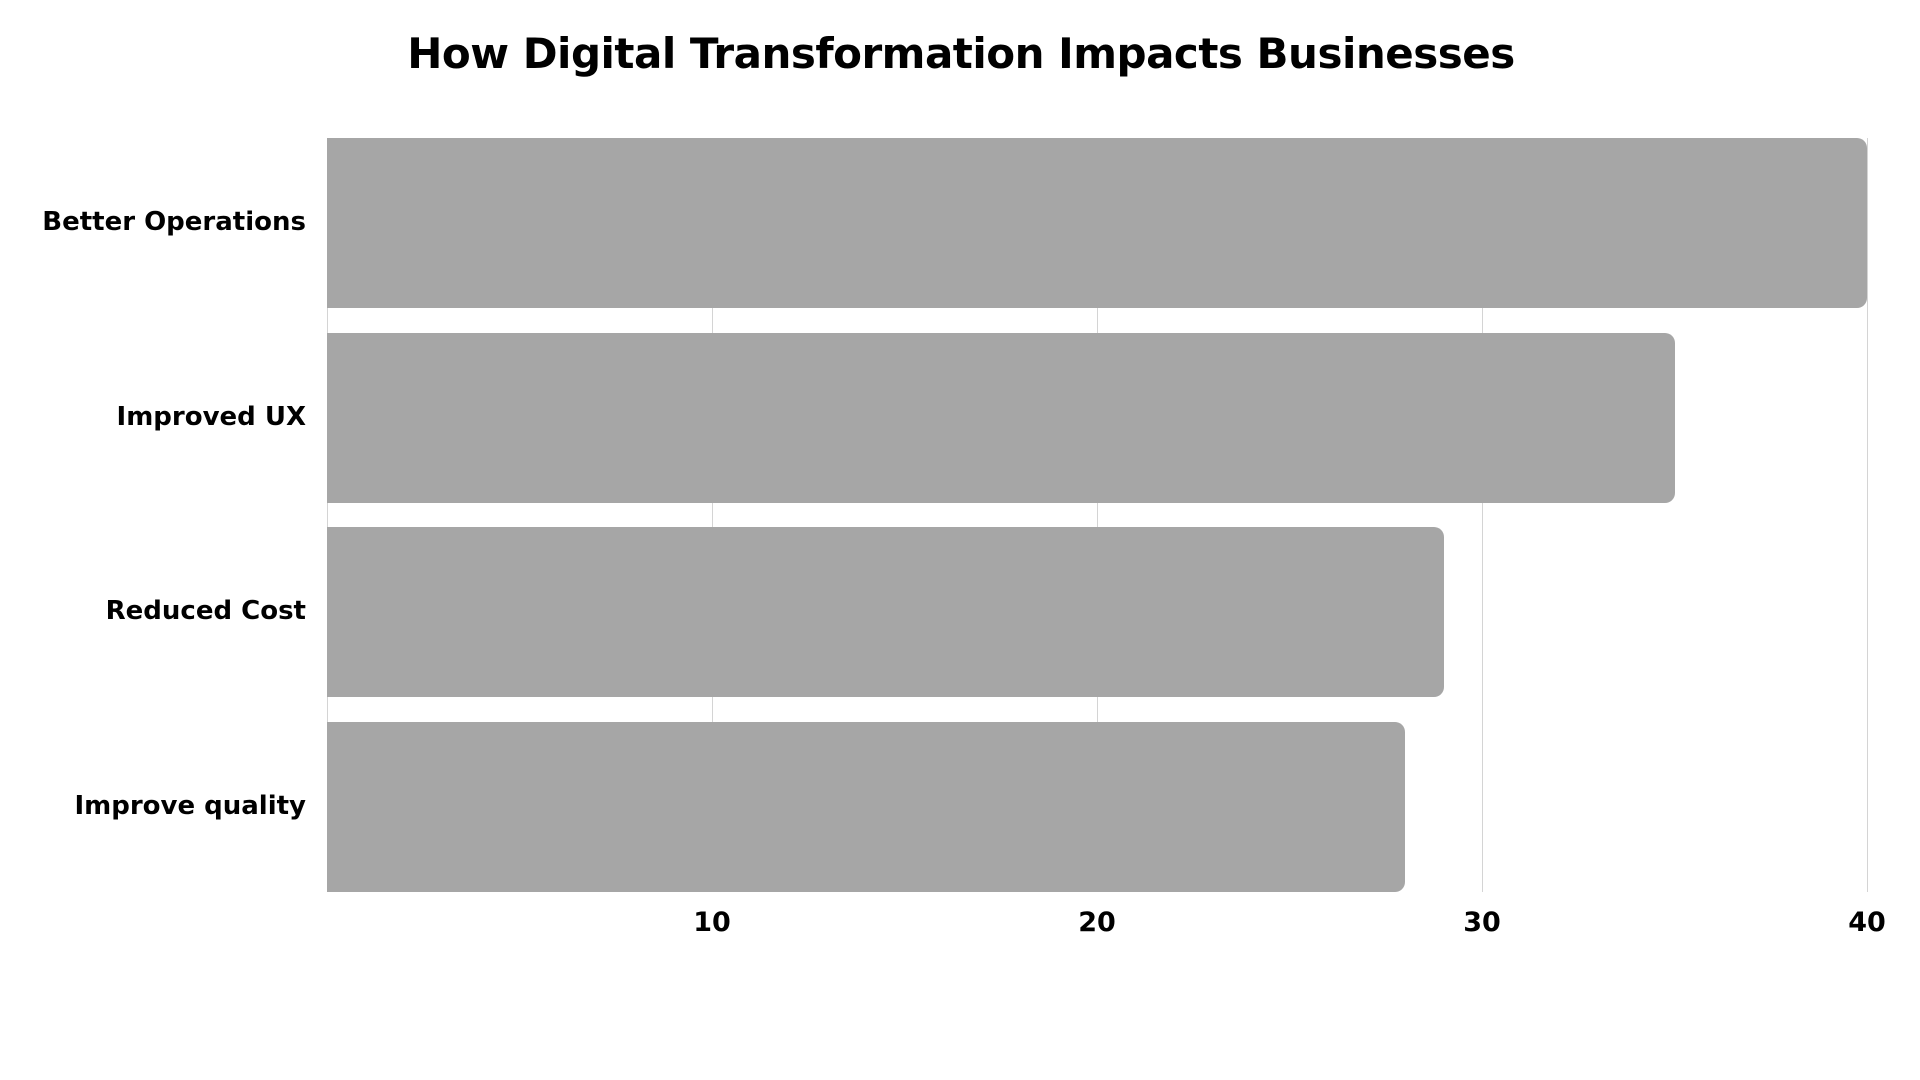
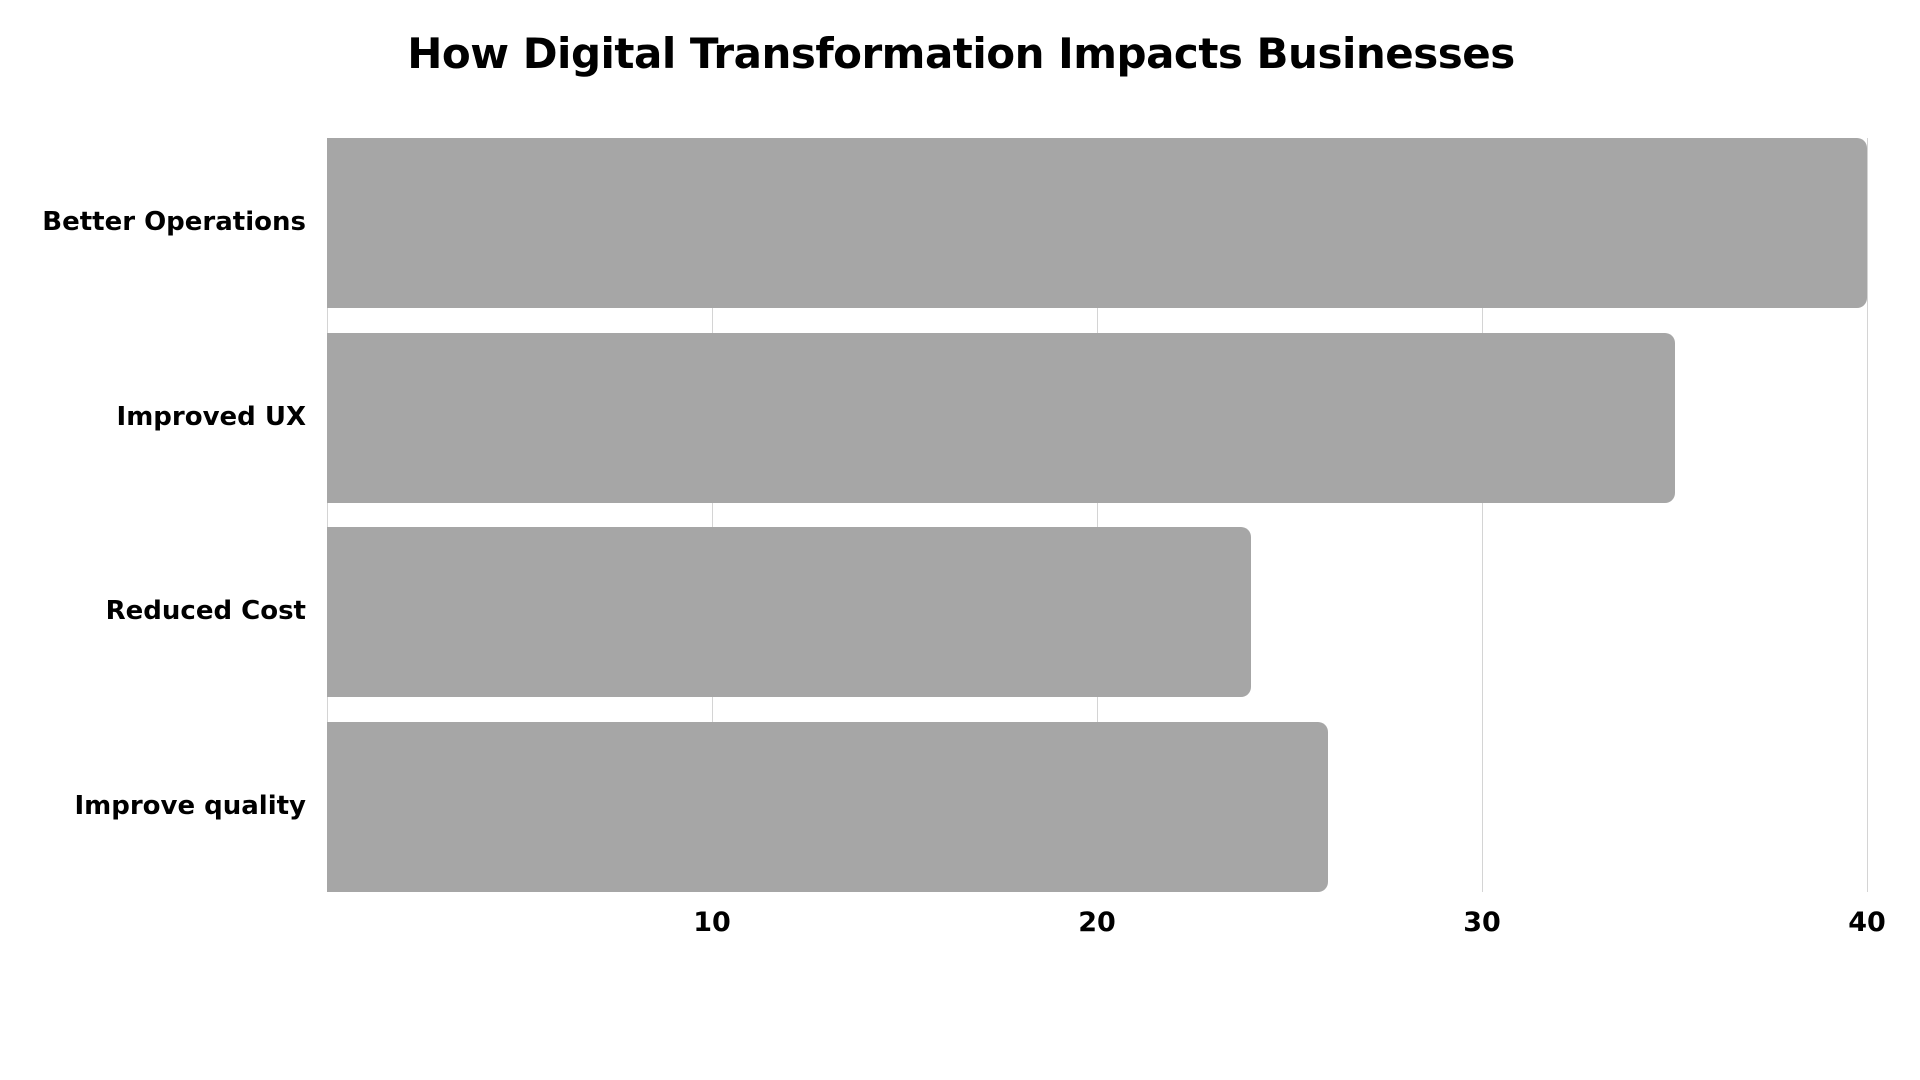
Reduced Cost: 29 -> 24
Improve quality: 28 -> 26
